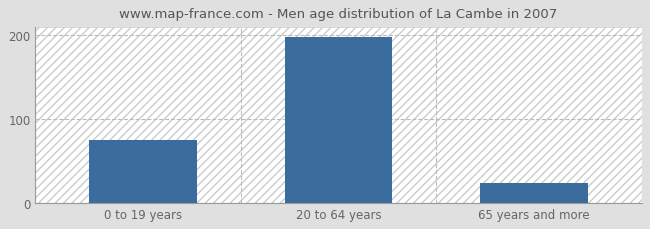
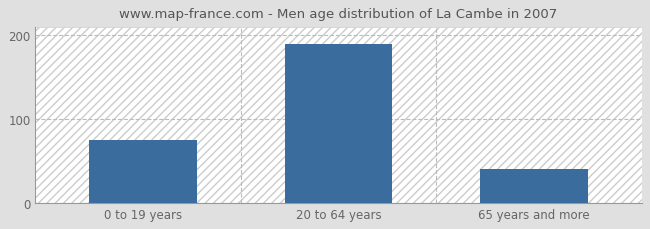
20 to 64 years: 198 -> 190
65 years and more: 24 -> 40
